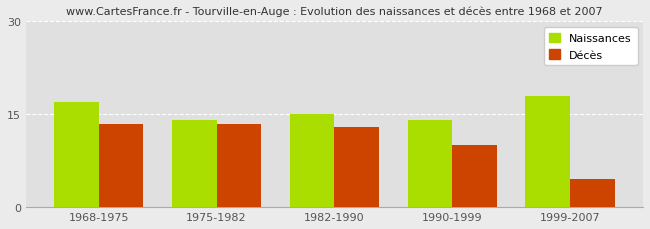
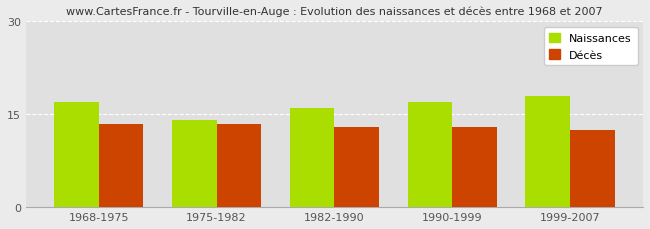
Naissances/1982-1990: 15 -> 16
Naissances/1990-1999: 14 -> 17
Décès/1990-1999: 10.0 -> 13.0
Décès/1999-2007: 4.6 -> 12.5
